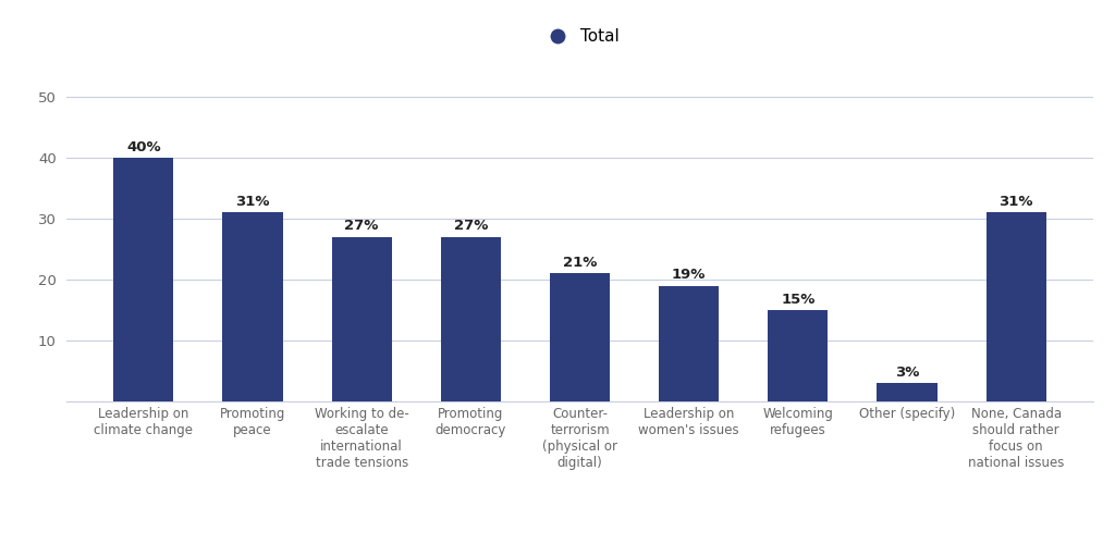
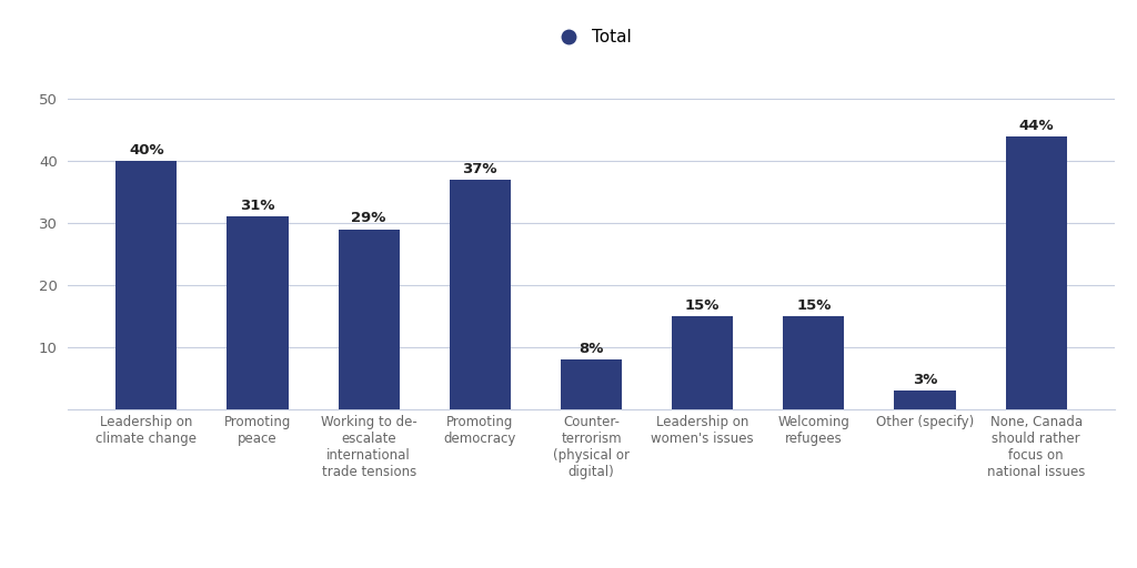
Working to de- escalate international trade tensions: 27% -> 29%
Promoting democracy: 27% -> 37%
Counter- terrorism (physical or digital): 21% -> 8%
Leadership on women's issues: 19% -> 15%
None, Canada should rather focus on national issues: 31% -> 44%
